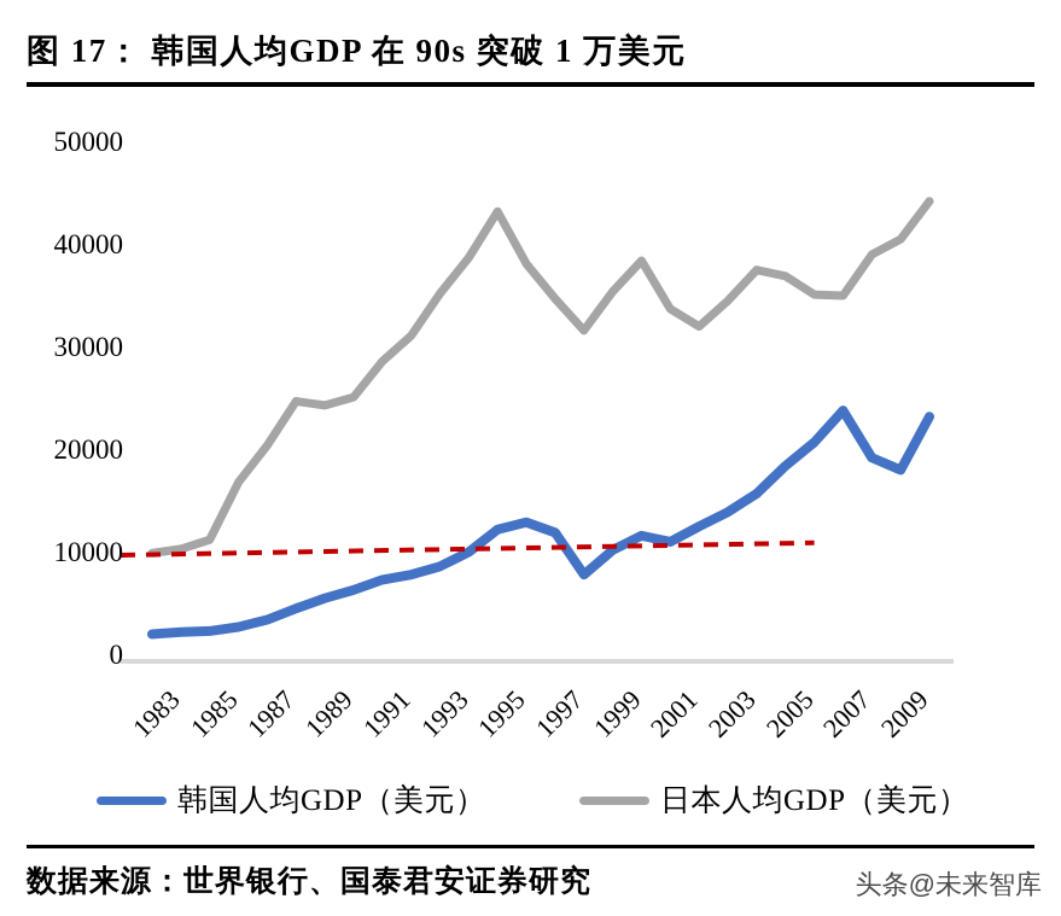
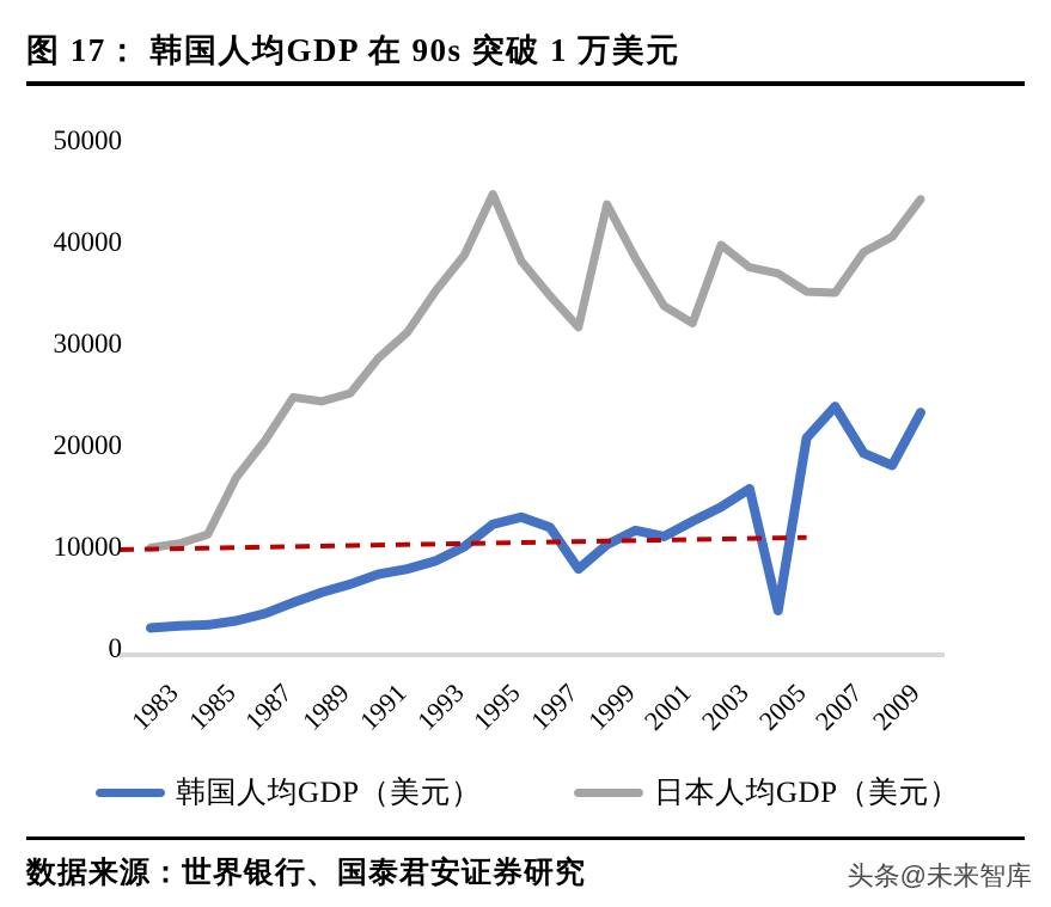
日本人均GDP（美元）/1995: 44000 -> 45000
日本人均GDP（美元）/1999: 36000 -> 44000
日本人均GDP（美元）/2003: 35000 -> 40000
韩国人均GDP（美元）/2005: 19000 -> 4000
